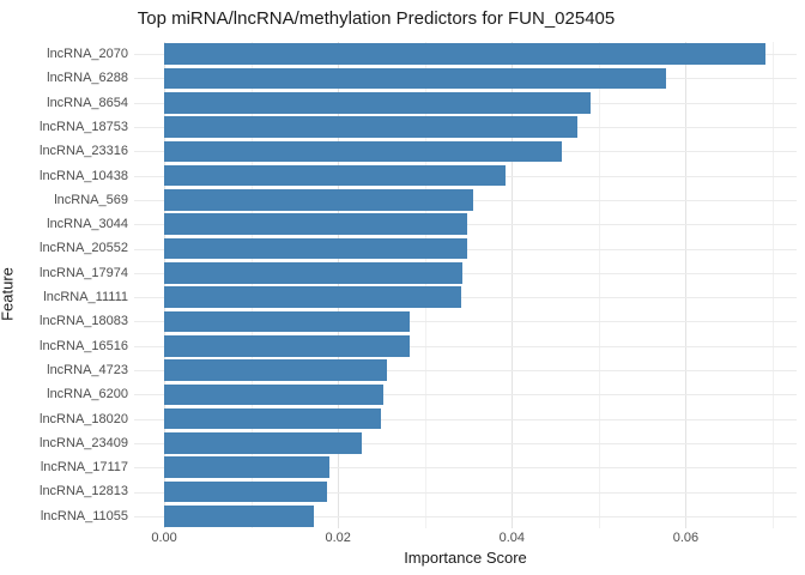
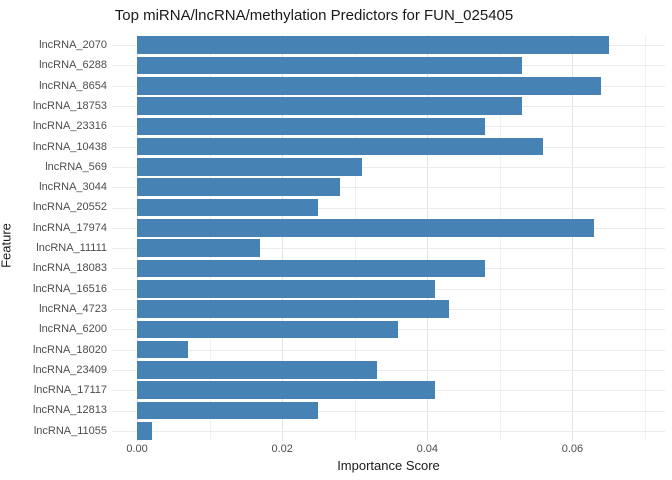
lncRNA_2070: 0.069 -> 0.065
lncRNA_6288: 0.058 -> 0.053
lncRNA_8654: 0.049 -> 0.064
lncRNA_18753: 0.048 -> 0.053
lncRNA_23316: 0.046 -> 0.048
lncRNA_10438: 0.039 -> 0.056
lncRNA_569: 0.035 -> 0.031
lncRNA_3044: 0.035 -> 0.028
lncRNA_20552: 0.035 -> 0.025
lncRNA_17974: 0.034 -> 0.063
lncRNA_11111: 0.034 -> 0.017
lncRNA_18083: 0.028 -> 0.048
lncRNA_16516: 0.028 -> 0.041
lncRNA_4723: 0.026 -> 0.043
lncRNA_6200: 0.025 -> 0.036
lncRNA_18020: 0.025 -> 0.007
lncRNA_23409: 0.023 -> 0.033
lncRNA_17117: 0.019 -> 0.041
lncRNA_12813: 0.019 -> 0.025
lncRNA_11055: 0.017 -> 0.002
